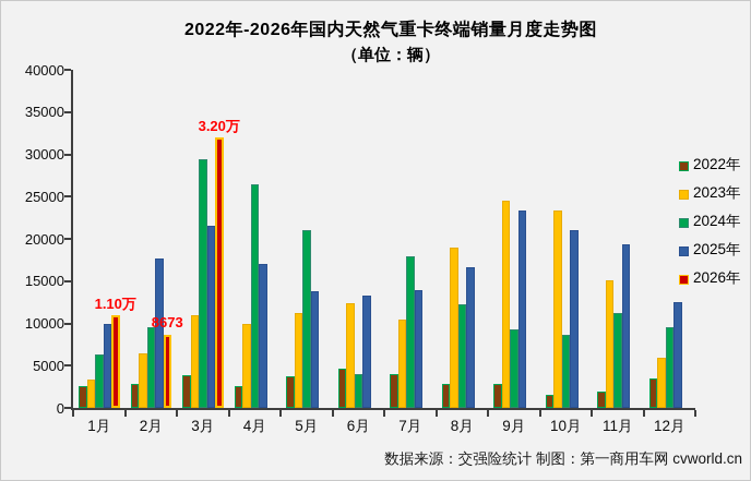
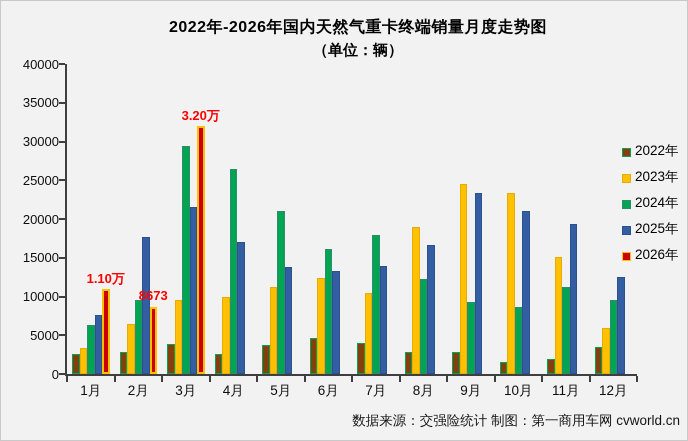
2025年/1月: 10000 -> 8000
2023年/3月: 11000 -> 10000
2024年/6月: 4000 -> 16000
